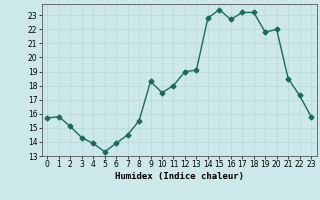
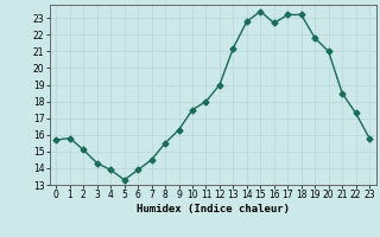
9: 18.3 -> 16.3
13: 19.1 -> 21.2
20: 22.0 -> 21.0
